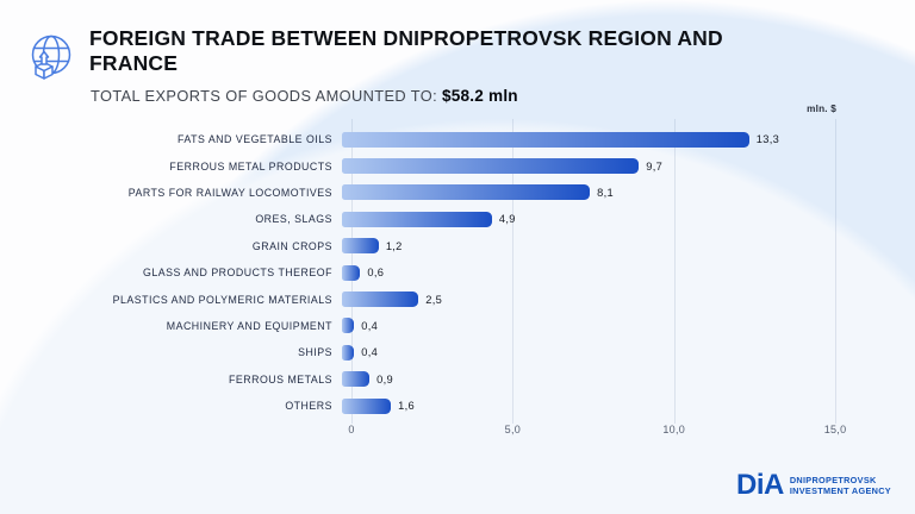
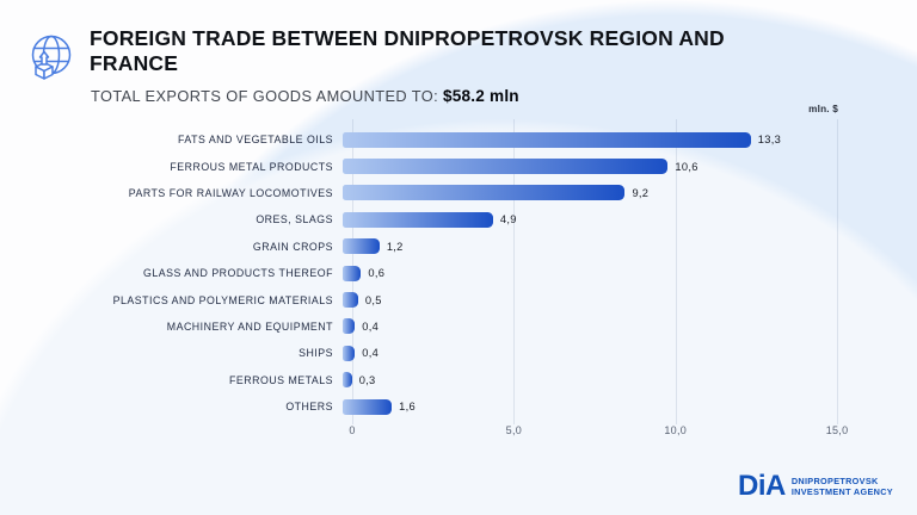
FERROUS METAL PRODUCTS: 9,7 -> 10,6
PARTS FOR RAILWAY LOCOMOTIVES: 8,1 -> 9,2
PLASTICS AND POLYMERIC MATERIALS: 2,5 -> 0,5
FERROUS METALS: 0,9 -> 0,3
